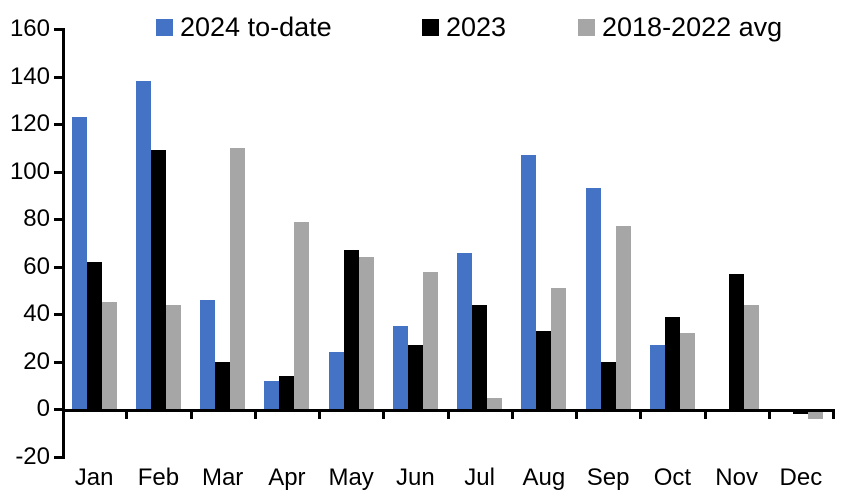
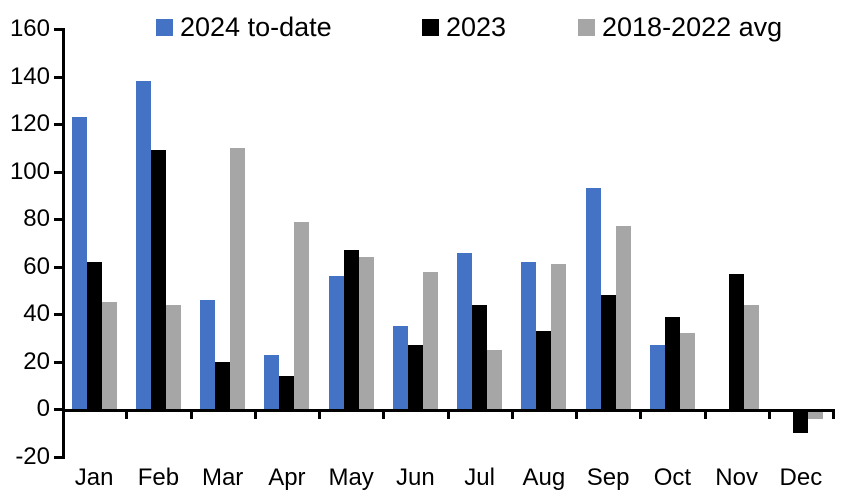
2024 to-date/Apr: 12 -> 23
2024 to-date/May: 24 -> 56
2018-2022 avg/Jul: 5 -> 25
2024 to-date/Aug: 107 -> 62
2018-2022 avg/Aug: 51 -> 61
2023/Sep: 20 -> 48
2023/Dec: -2 -> -10
